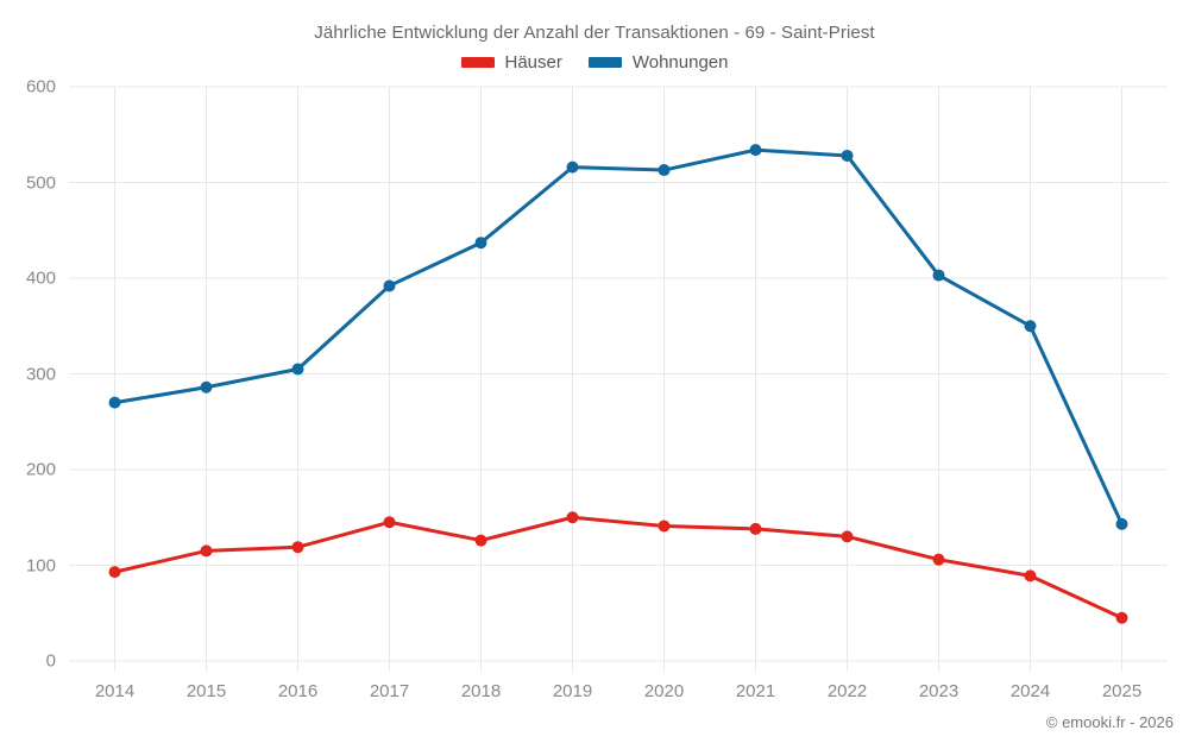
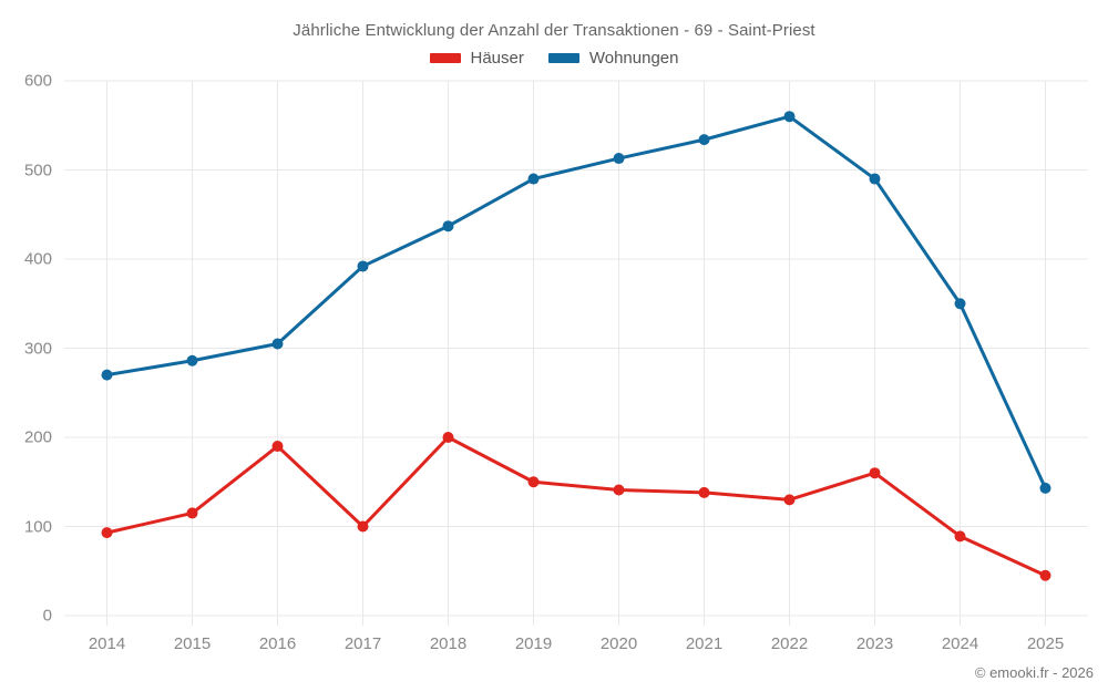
Häuser/2016: 120 -> 190
Häuser/2017: 140 -> 100
Häuser/2018: 130 -> 200
Wohnungen/2019: 520 -> 490
Wohnungen/2022: 530 -> 560
Häuser/2023: 110 -> 160
Wohnungen/2023: 400 -> 490
